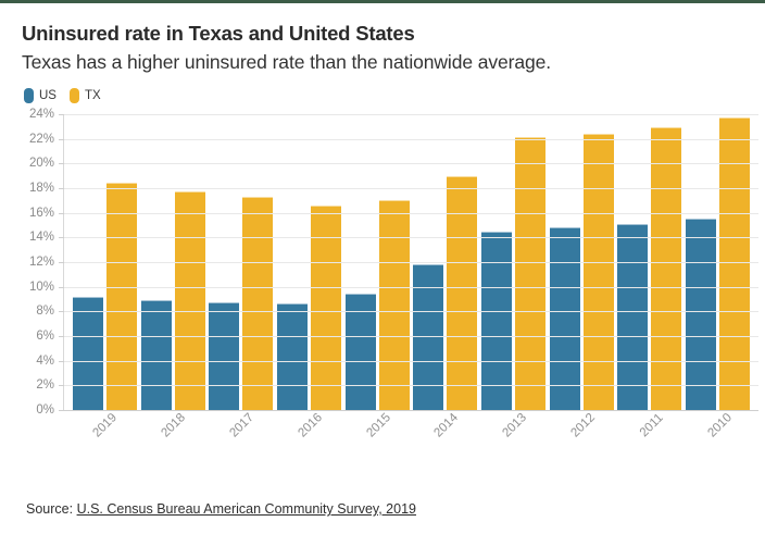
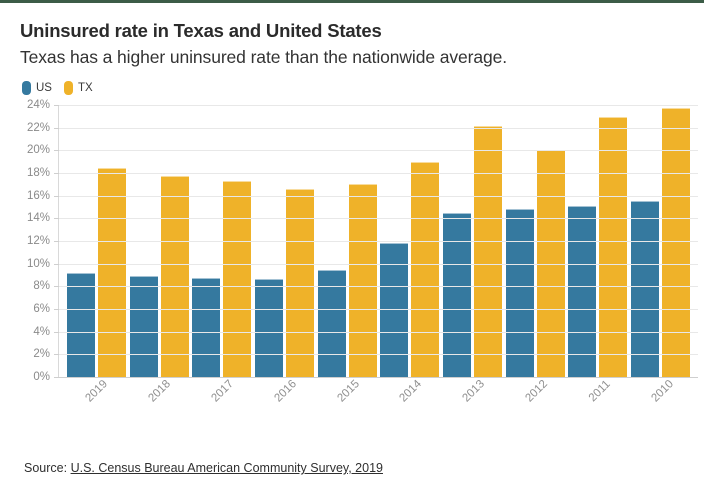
TX/2012: 22.4% -> 20.0%
